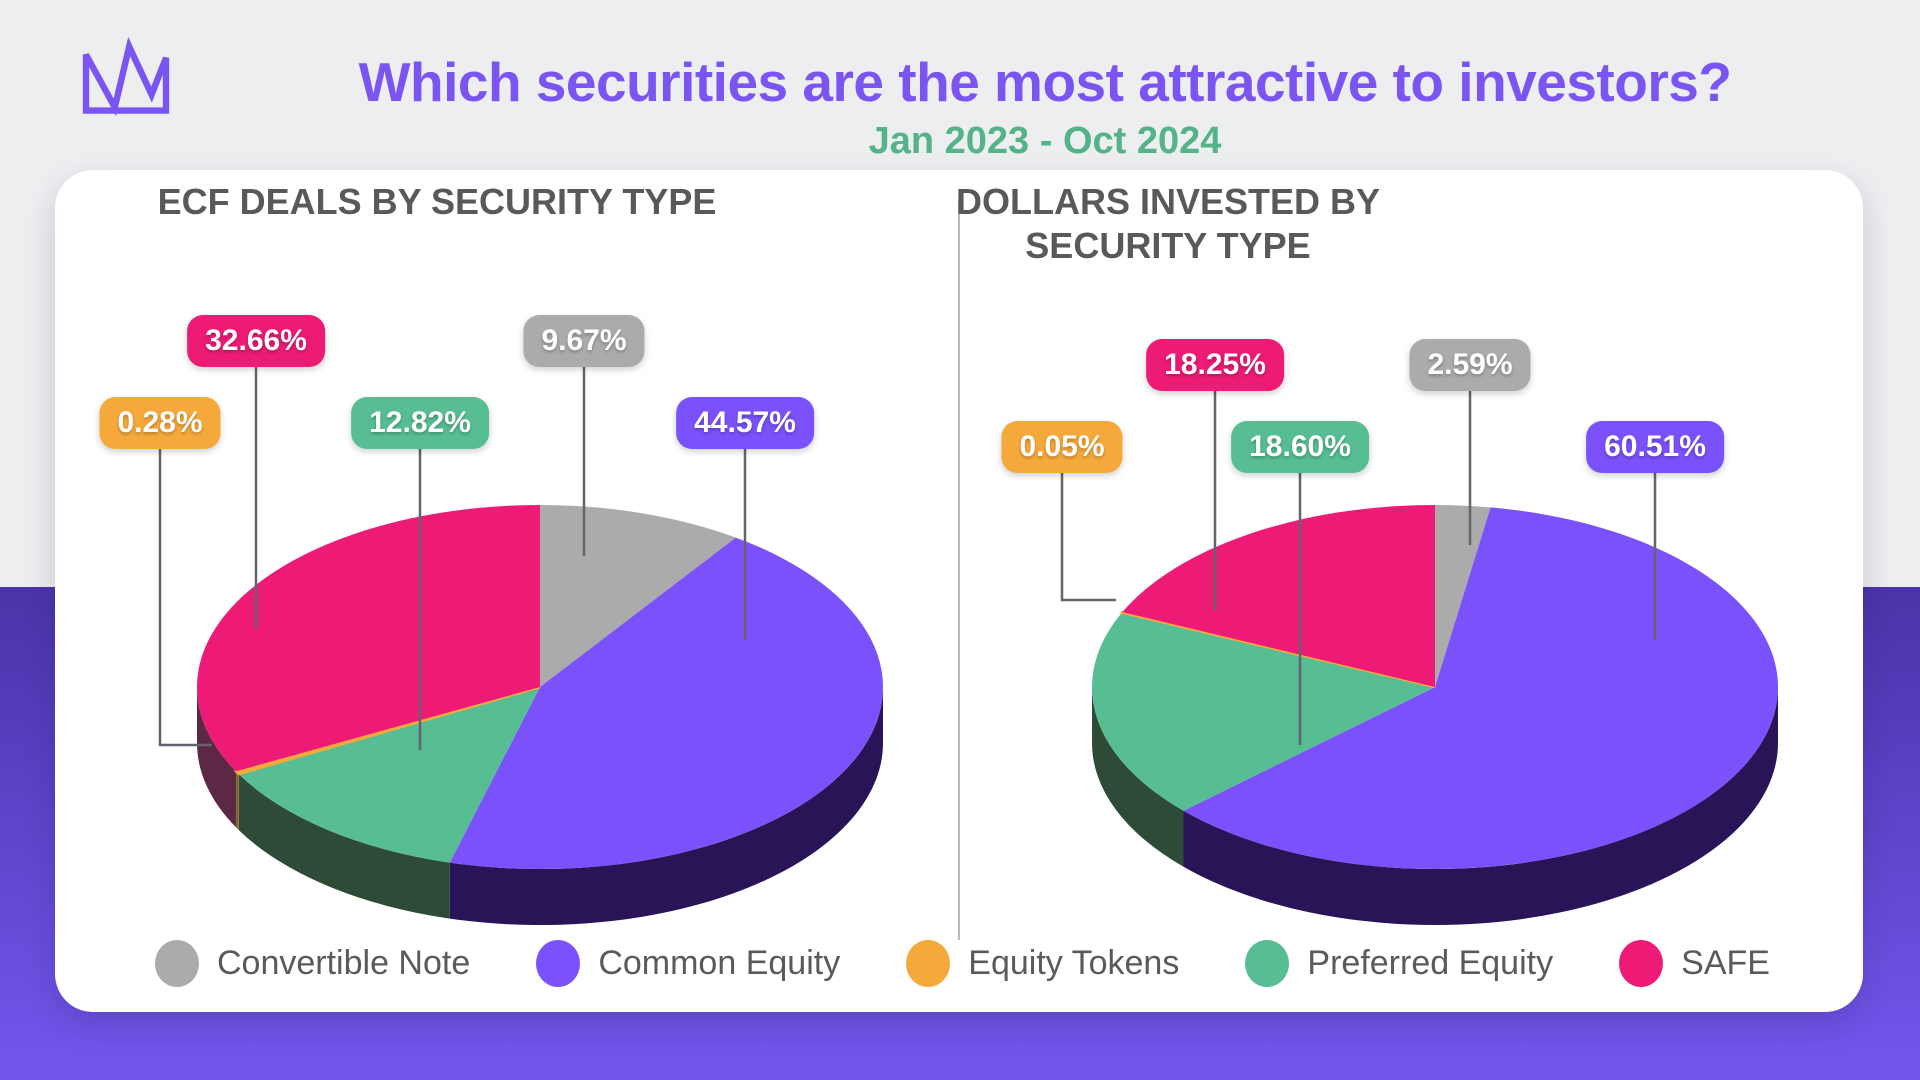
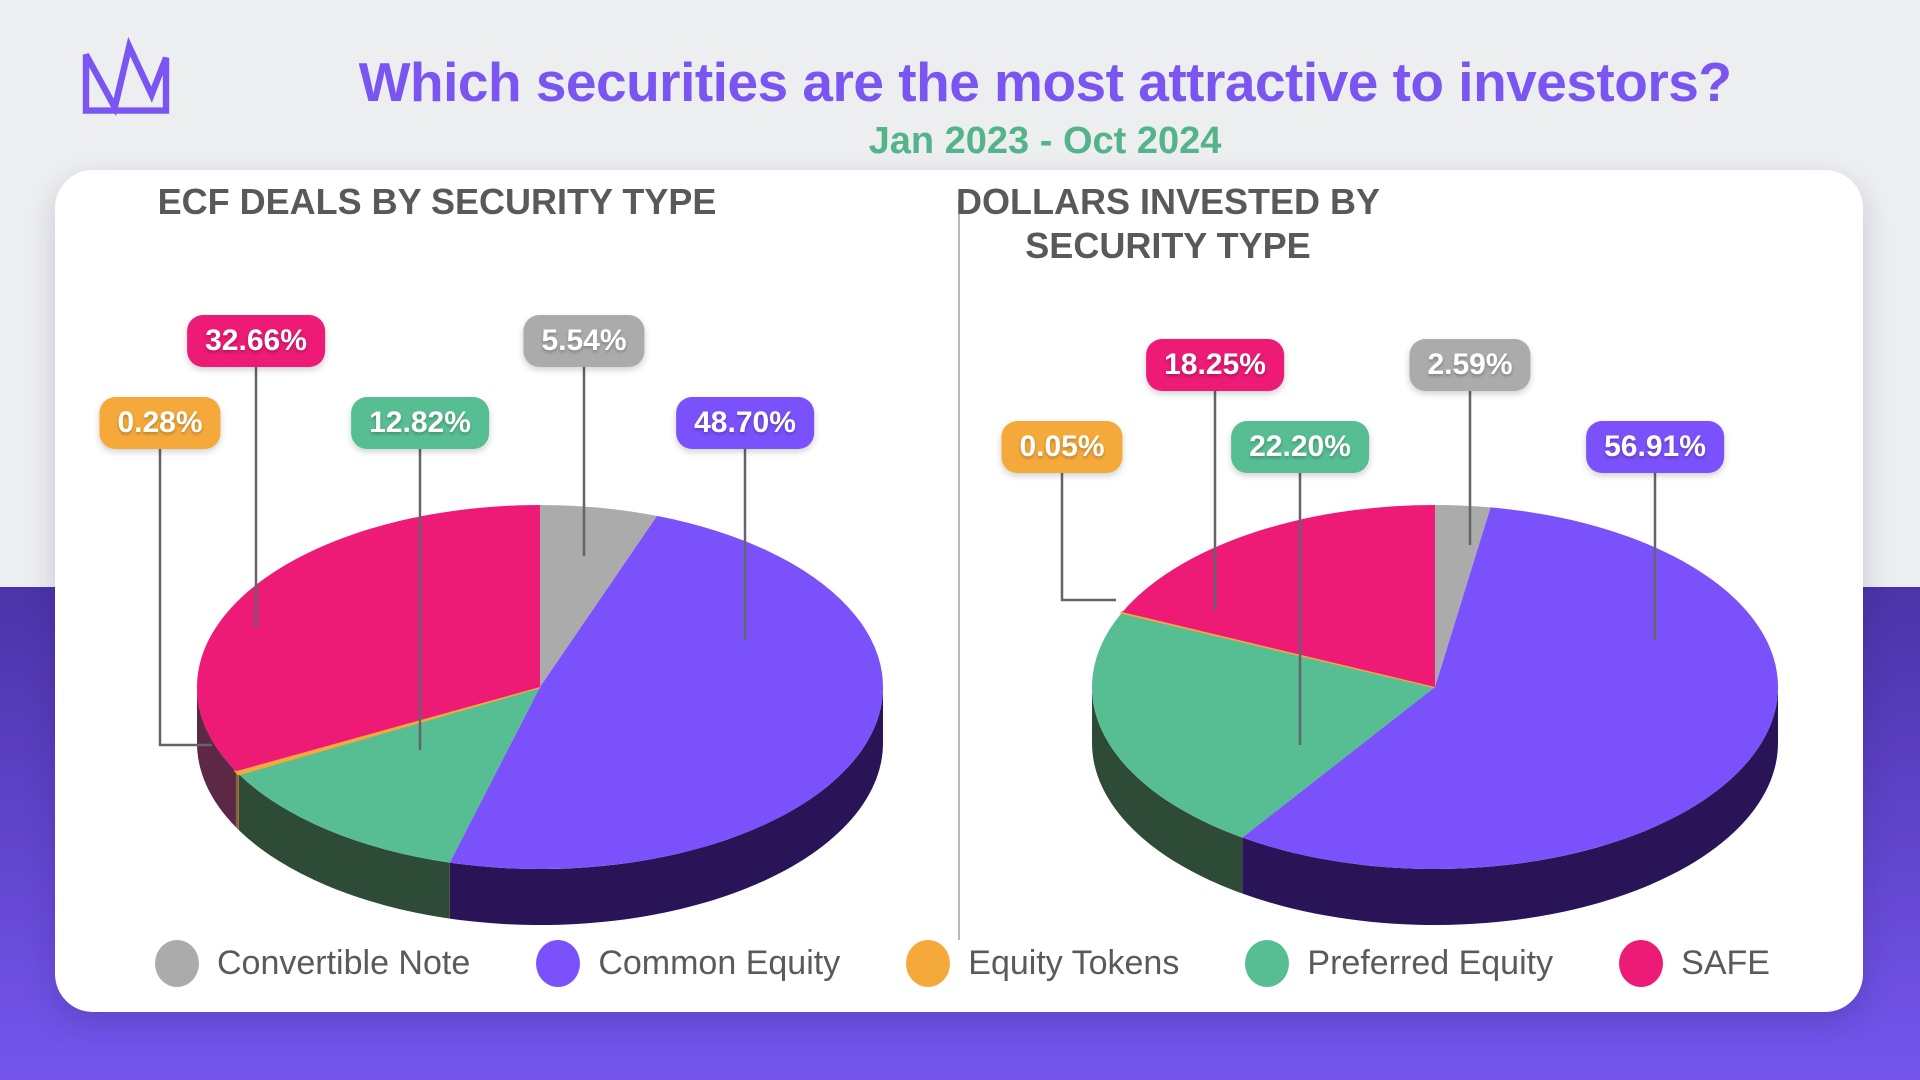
ECF DEALS BY SECURITY TYPE/Convertible Note: 9.67% -> 5.54%
ECF DEALS BY SECURITY TYPE/Common Equity: 44.57% -> 48.70%
DOLLARS INVESTED BY SECURITY TYPE/Common Equity: 60.51% -> 56.91%
DOLLARS INVESTED BY SECURITY TYPE/Preferred Equity: 18.60% -> 22.20%
